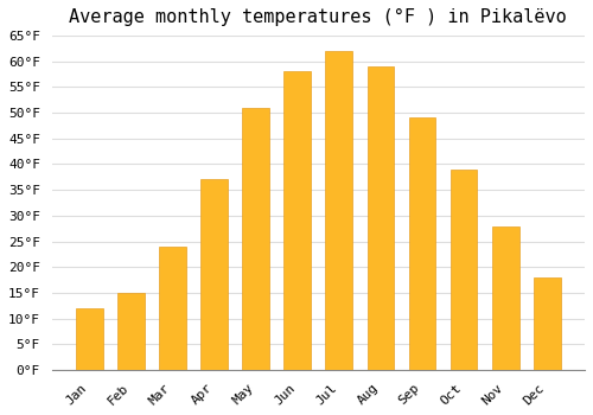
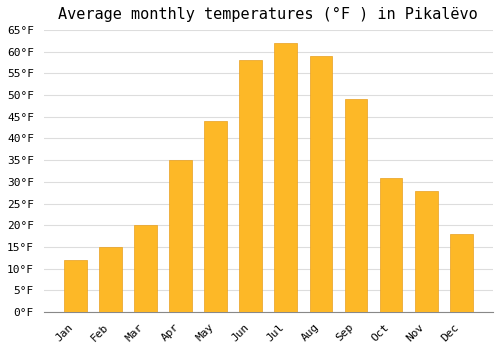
Mar: 24°F -> 20°F
Apr: 37°F -> 35°F
May: 51°F -> 44°F
Oct: 39°F -> 31°F
